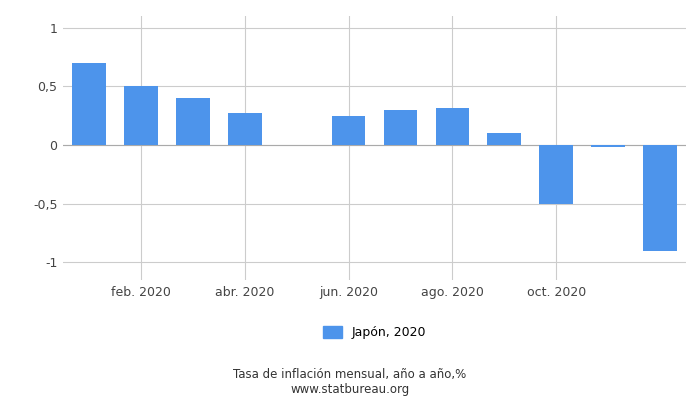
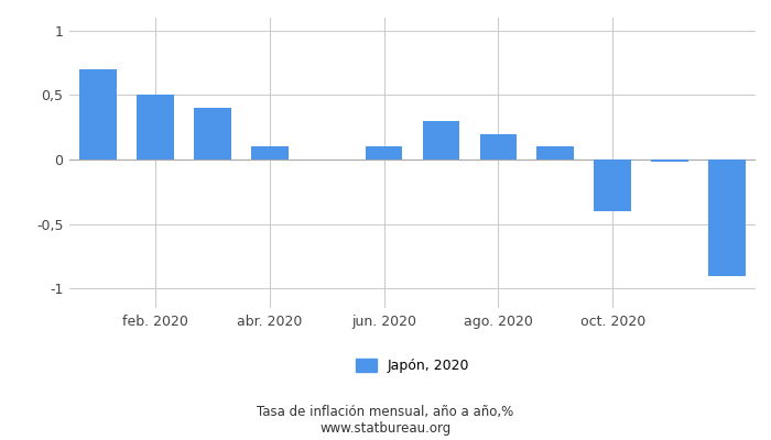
abr. 2020: 0,27 -> 0,10
jun. 2020: 0,25 -> 0,10
ago. 2020: 0,32 -> 0,20
oct. 2020: -0,50 -> -0,40
